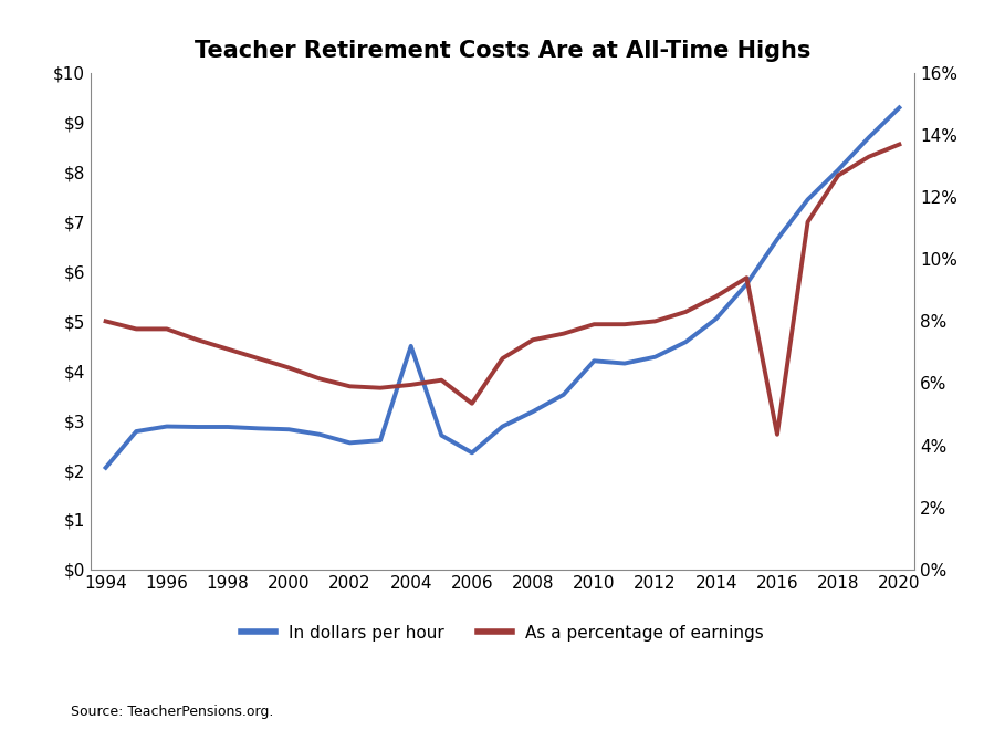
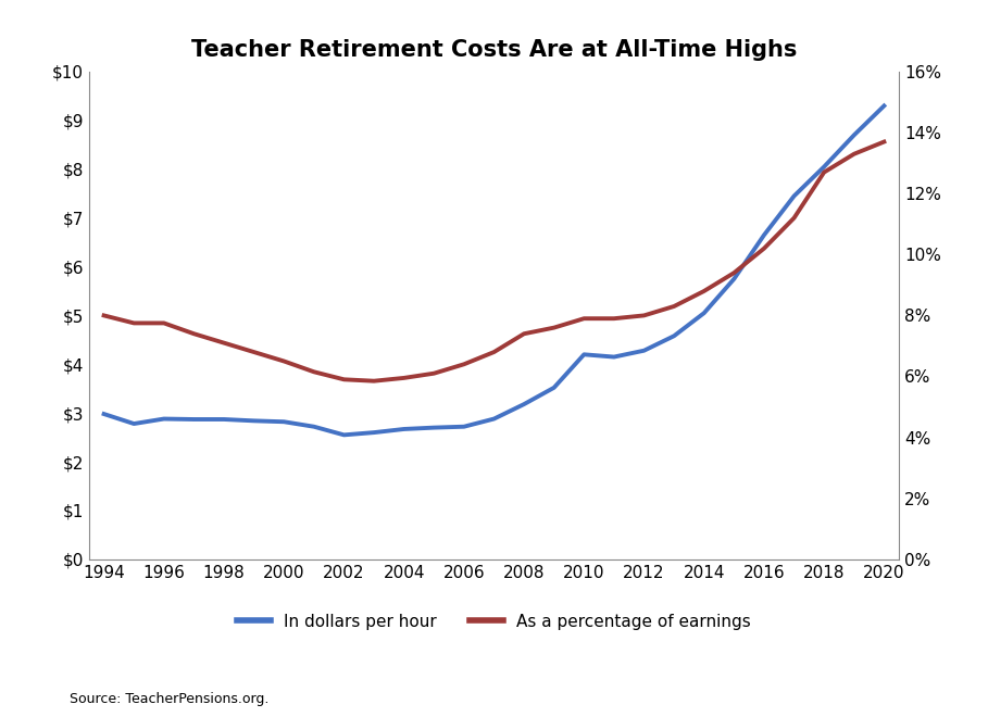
In dollars per hour/1994: $2.05 -> $2.98
In dollars per hour/2004: $4.50 -> $2.67
In dollars per hour/2006: $2.35 -> $2.72
As a percentage of earnings/2006: 5.35% -> 6.40%
As a percentage of earnings/2016: 4.35% -> 10.20%
